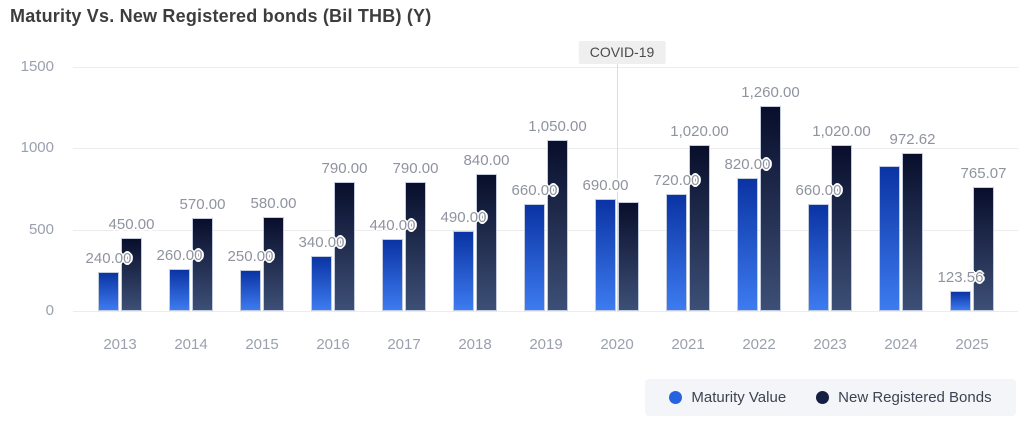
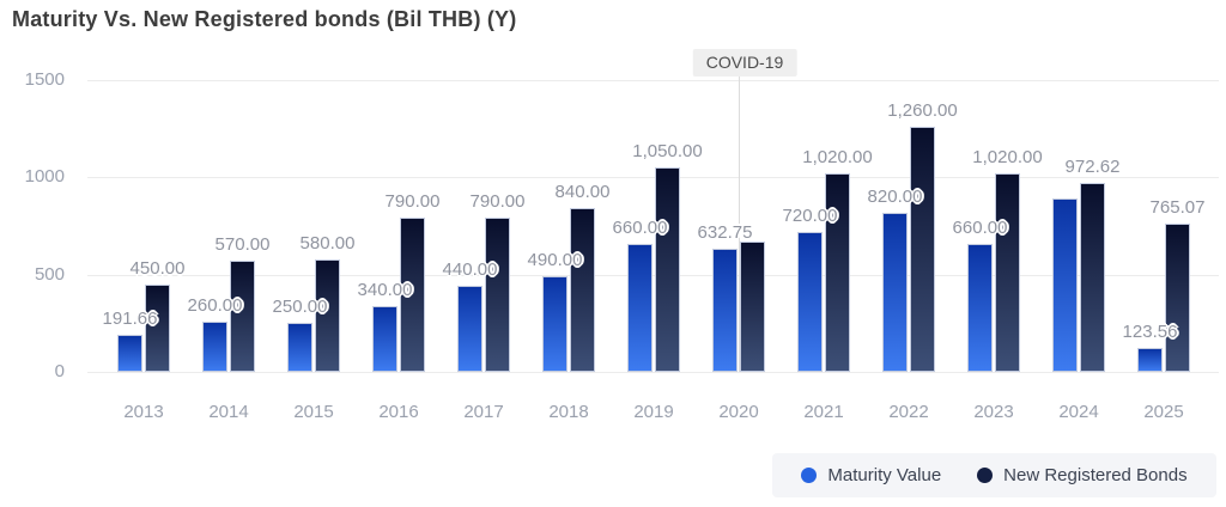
Maturity Value/2013: 240.00 -> 191.66
Maturity Value/2020: 690.00 -> 632.75
